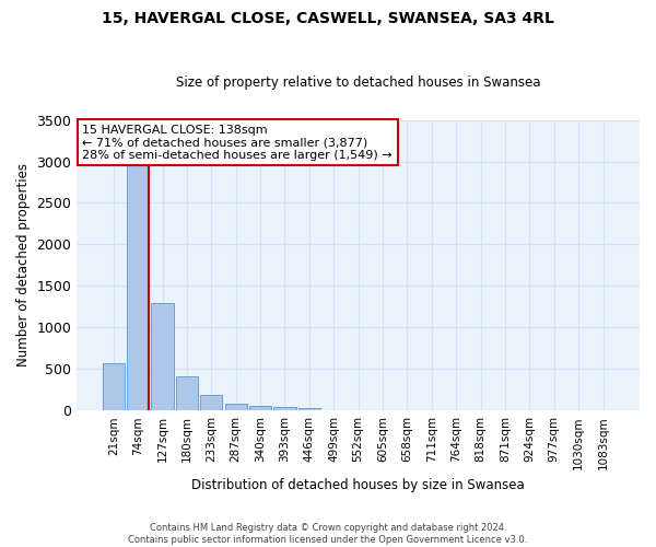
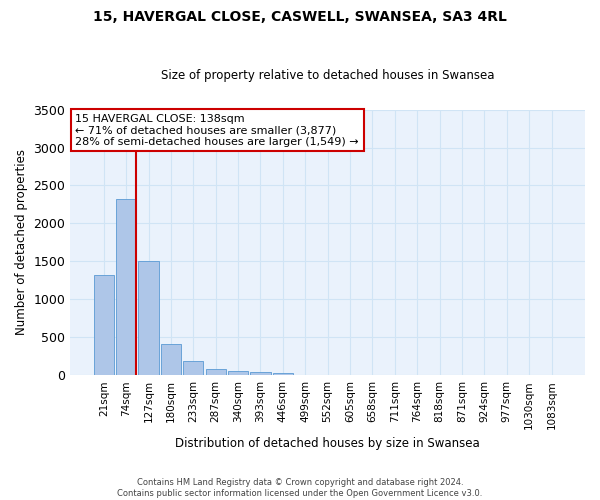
21sqm: 570 -> 1320
74sqm: 2980 -> 2320
127sqm: 1300 -> 1500
